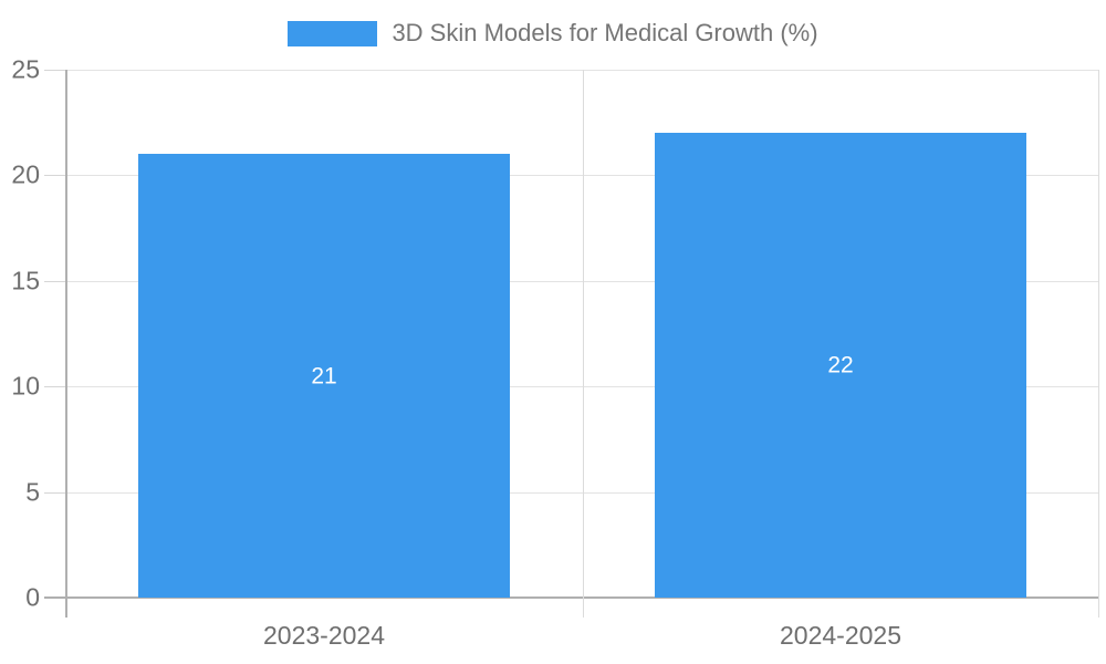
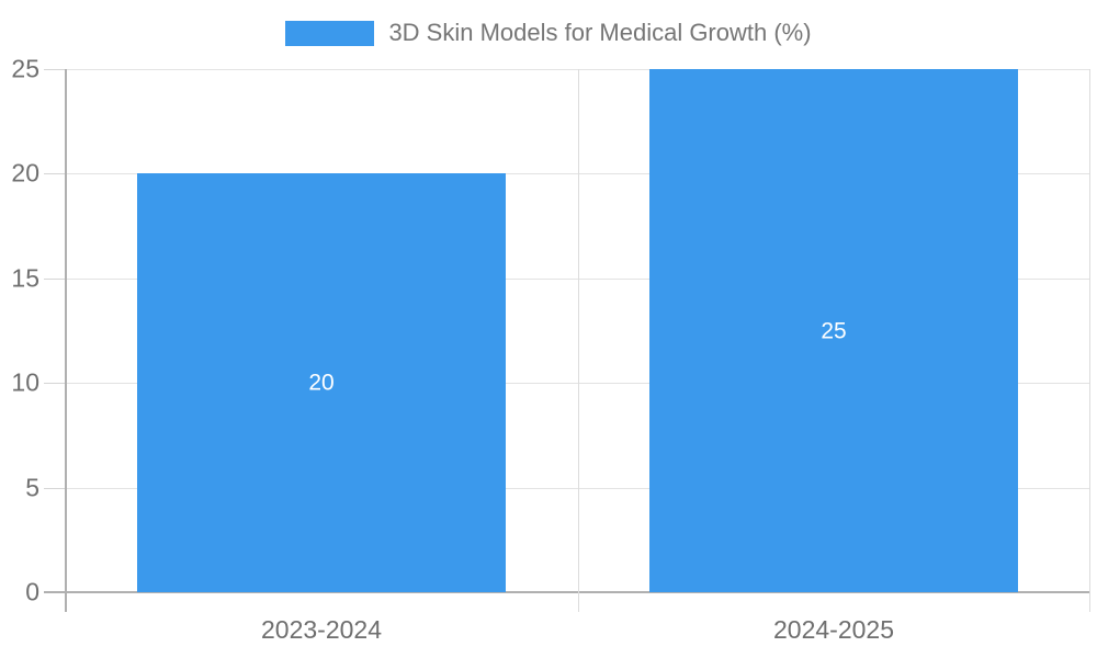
2023-2024: 21 -> 20
2024-2025: 22 -> 25
